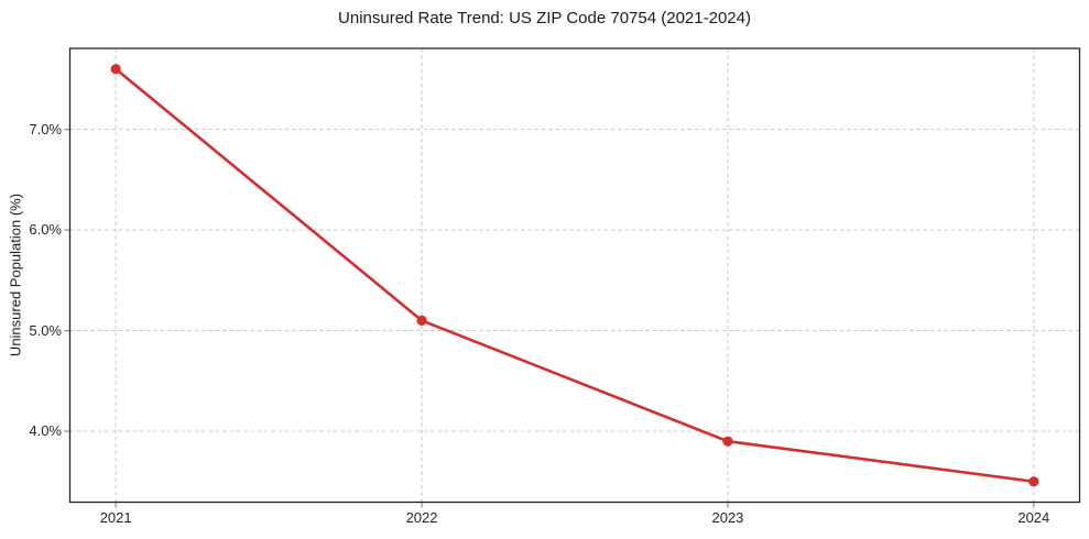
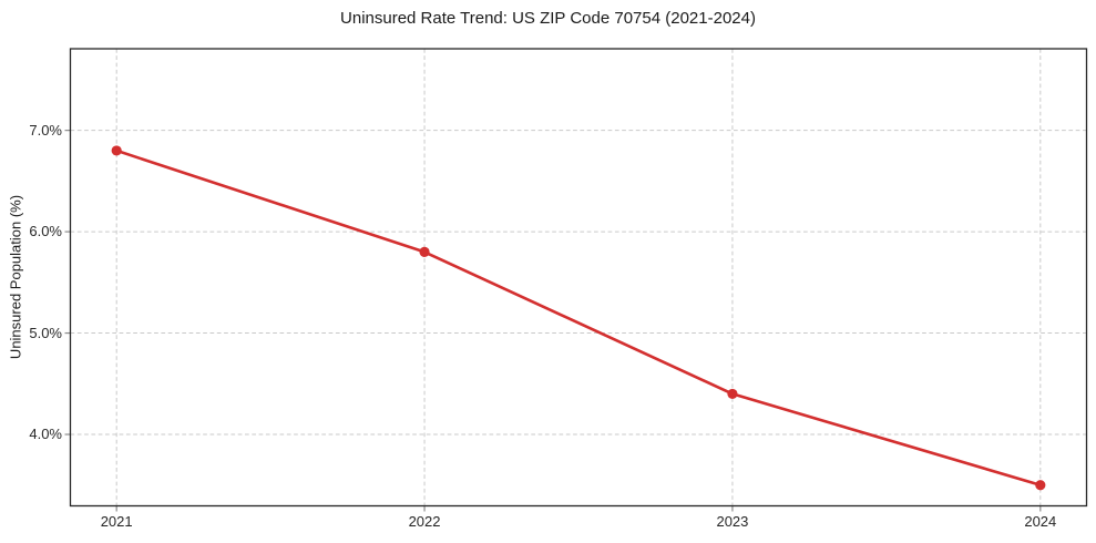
2021: 7.6% -> 6.8%
2022: 5.1% -> 5.8%
2023: 3.9% -> 4.4%
